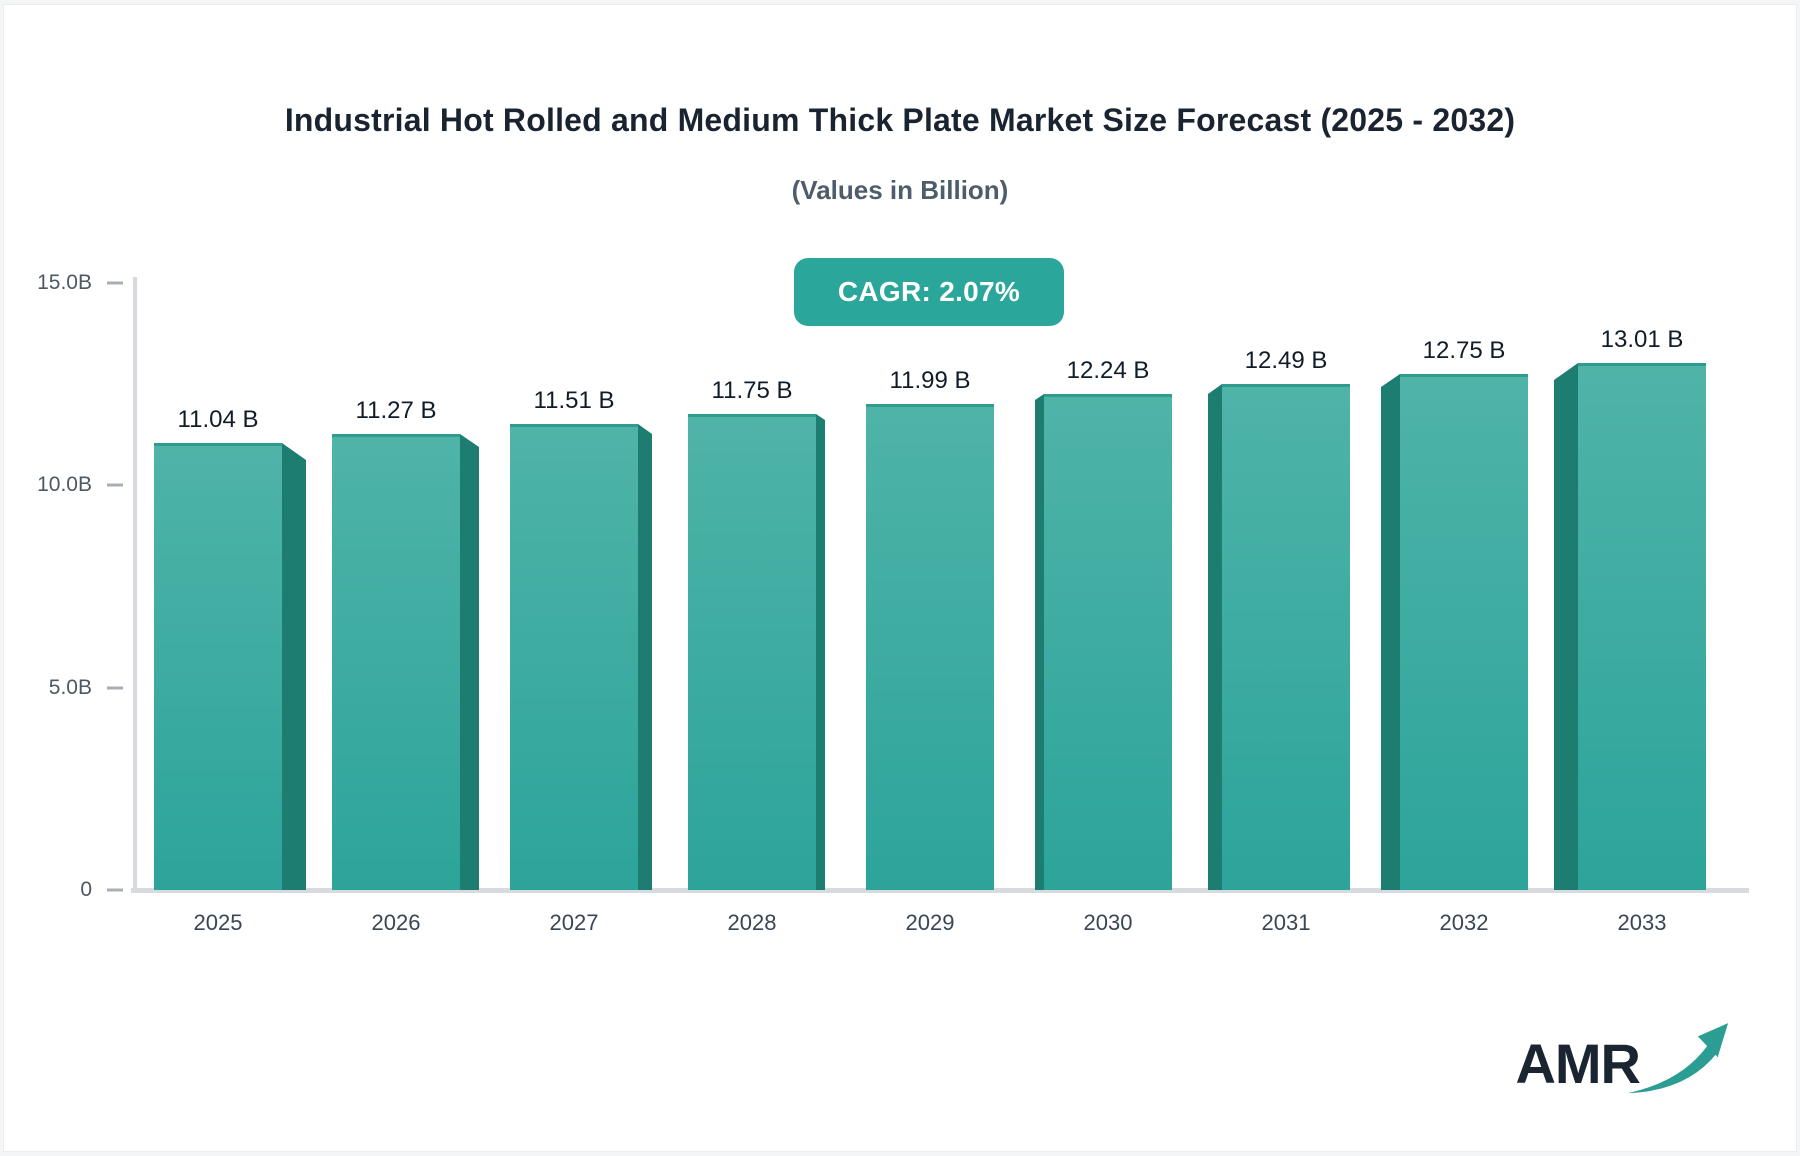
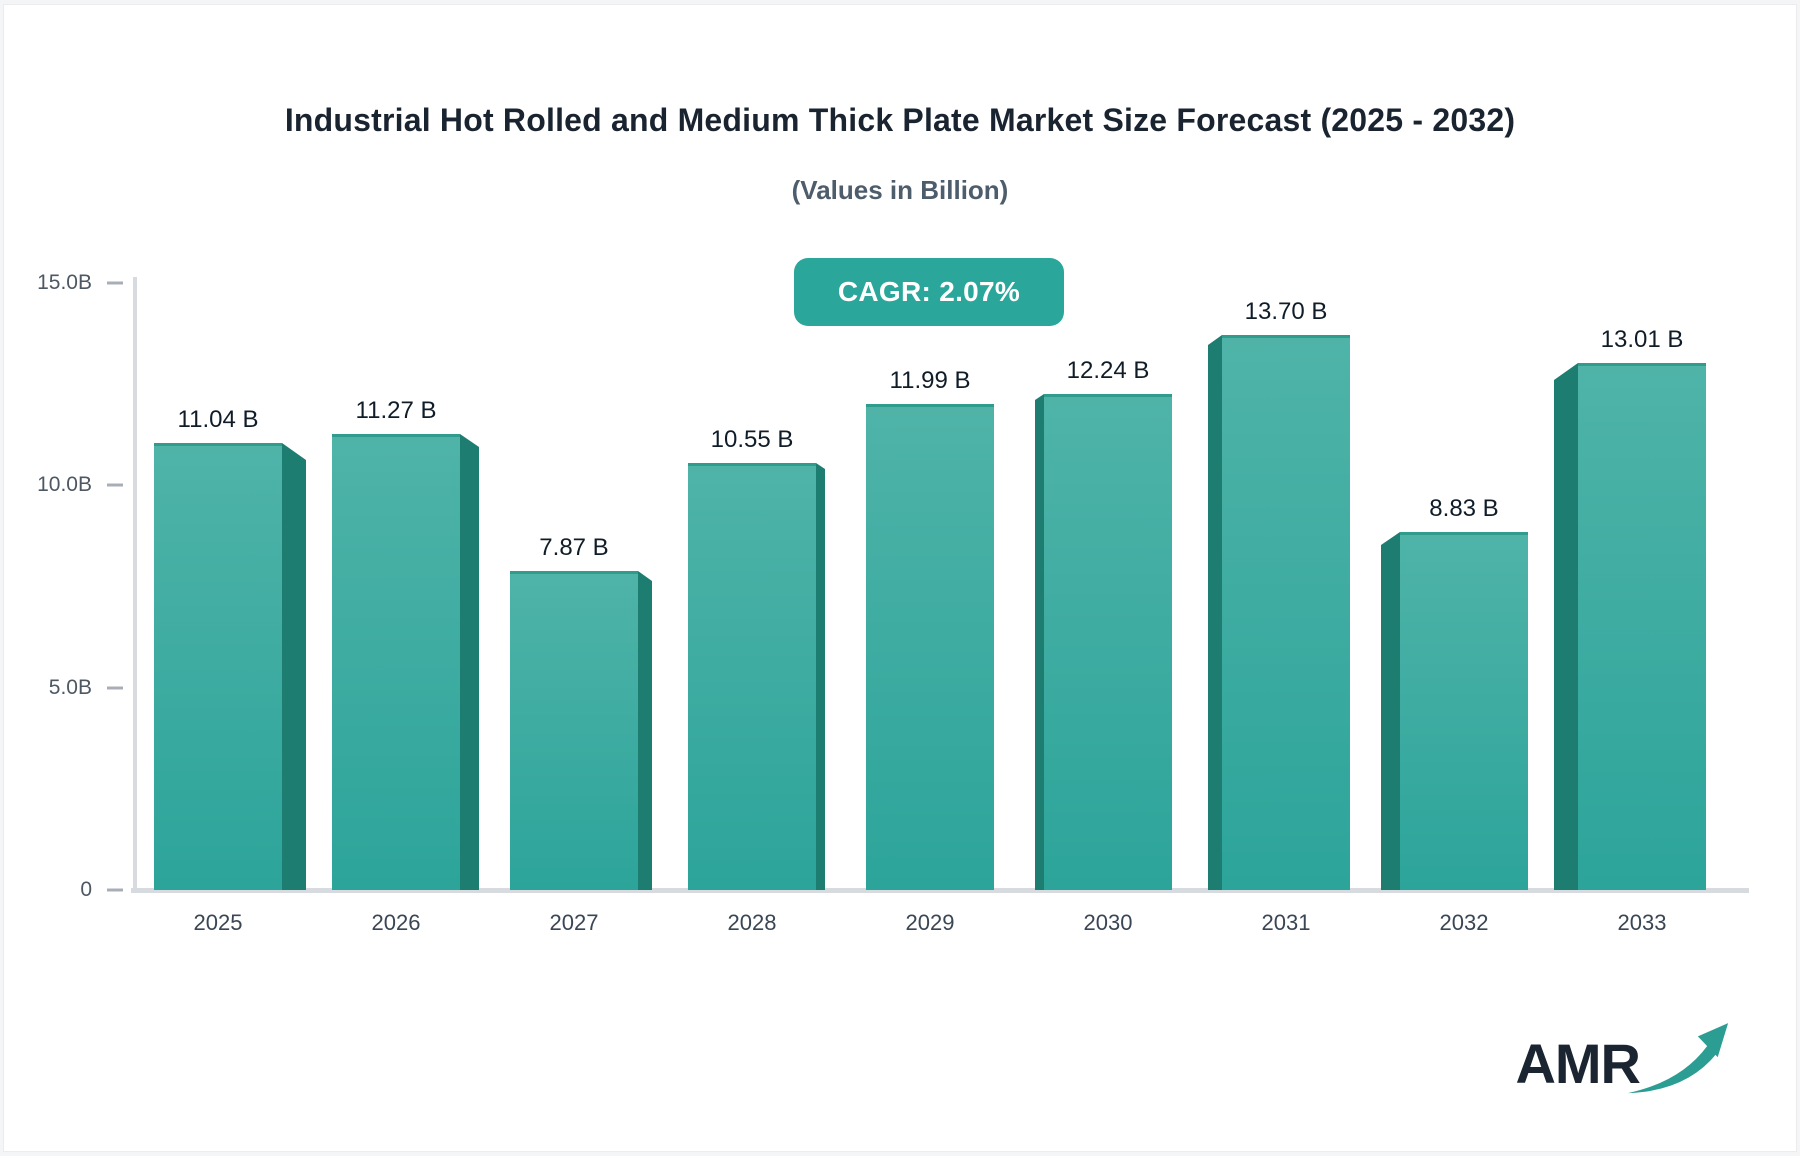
2027: 11.51 -> 7.87
2028: 11.75 -> 10.55
2031: 12.49 -> 13.70
2032: 12.75 -> 8.83
